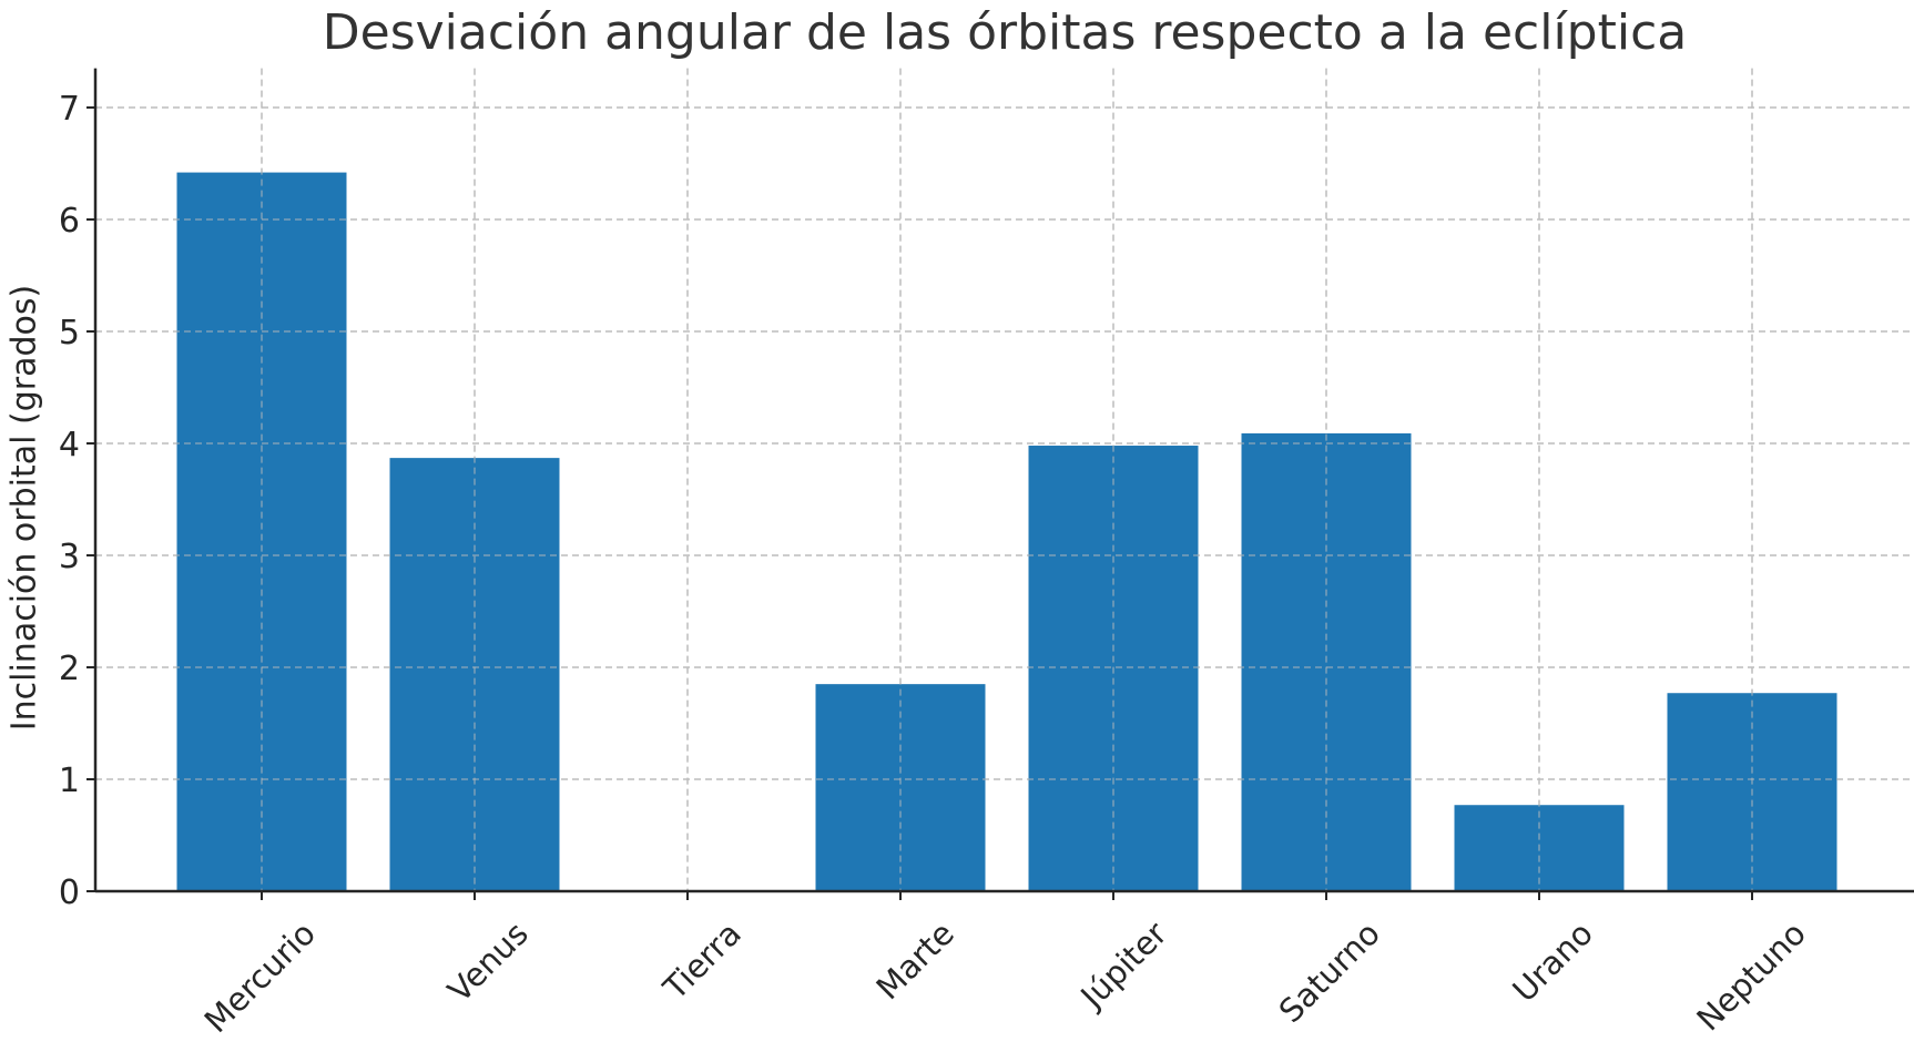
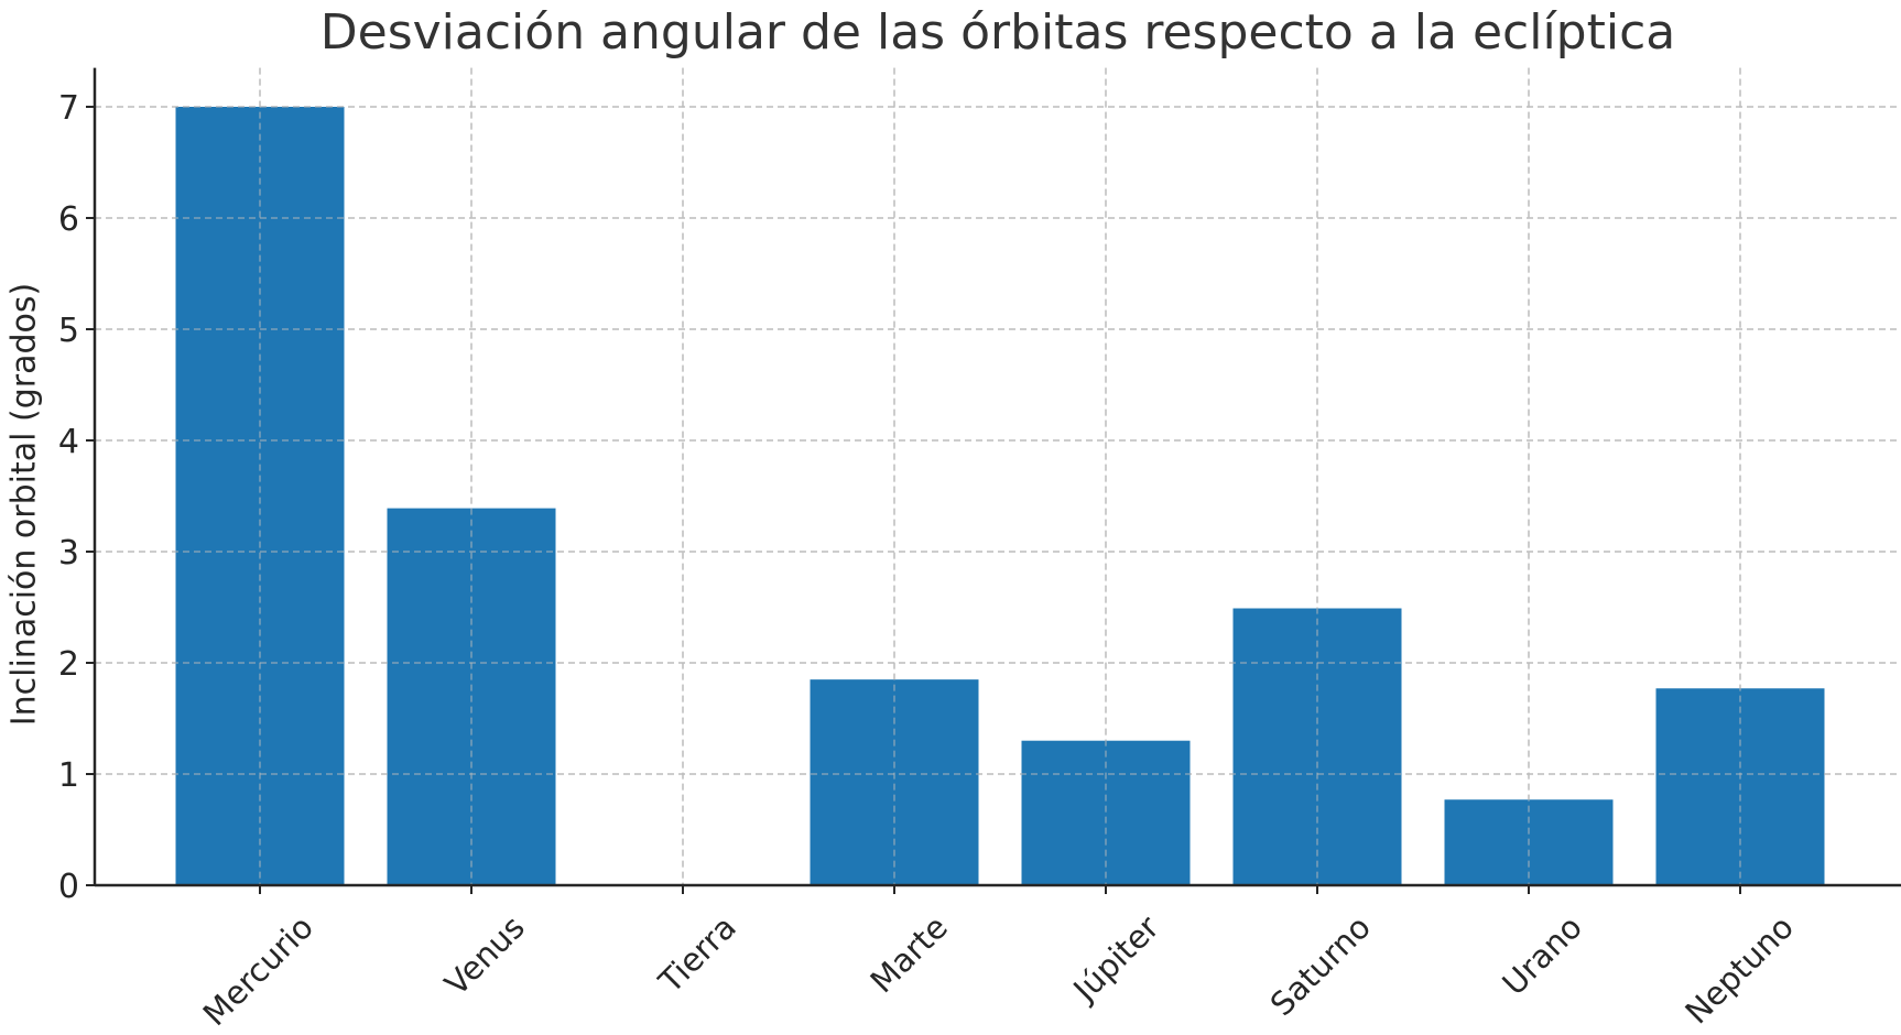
Mercurio: 6.42 -> 7.00
Venus: 3.87 -> 3.39
Júpiter: 3.98 -> 1.30
Saturno: 4.09 -> 2.49
